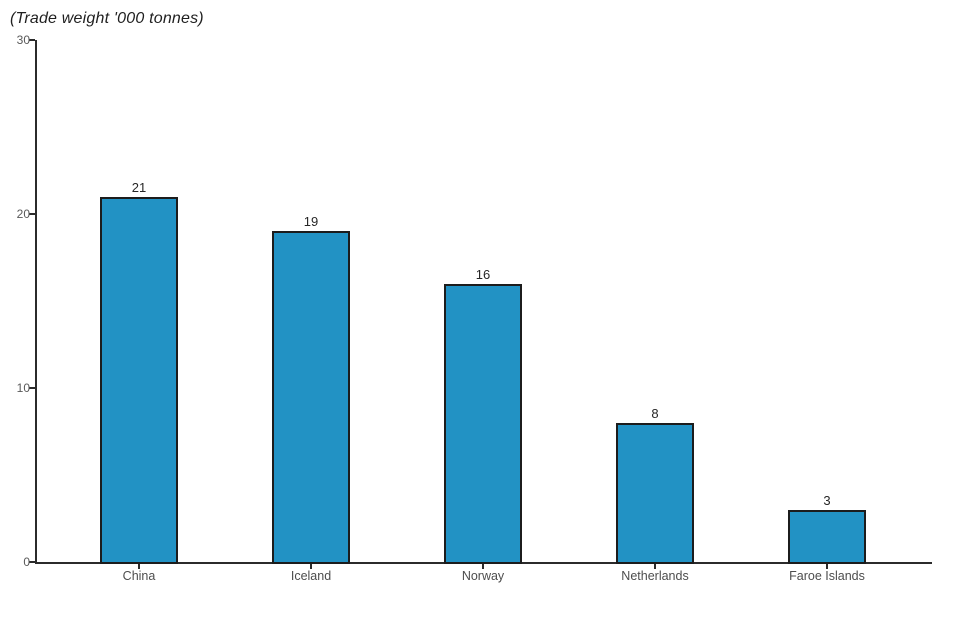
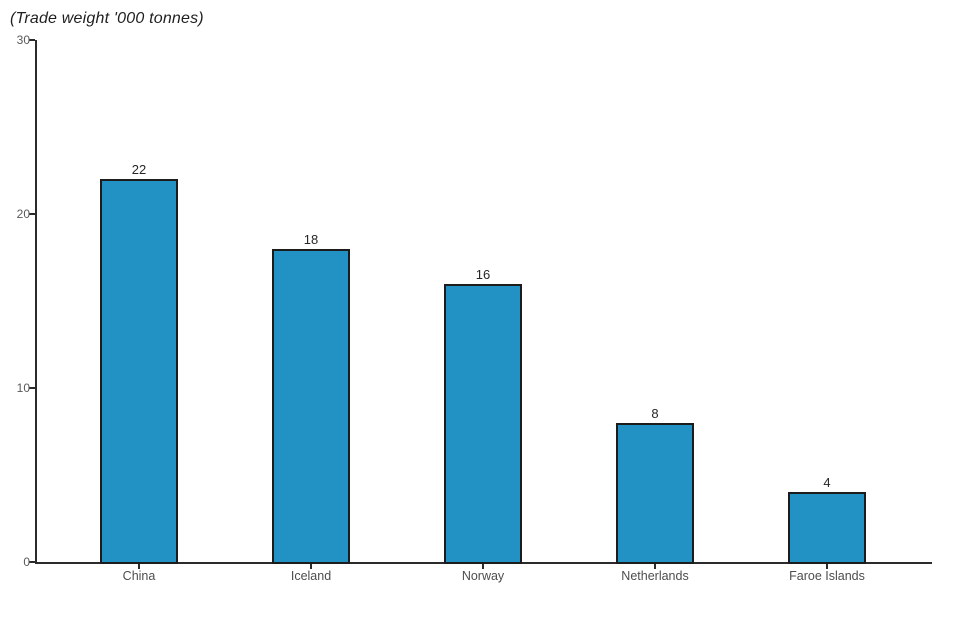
China: 21 -> 22
Iceland: 19 -> 18
Faroe Islands: 3 -> 4
